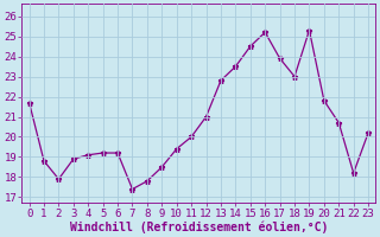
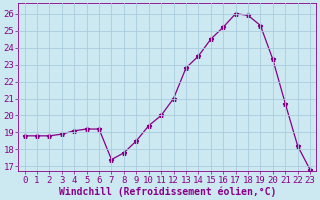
0: 21.7 -> 18.8
2: 17.9 -> 18.8
17: 23.9 -> 26.0
18: 23.0 -> 25.9
20: 21.8 -> 23.3
23: 20.2 -> 16.8
